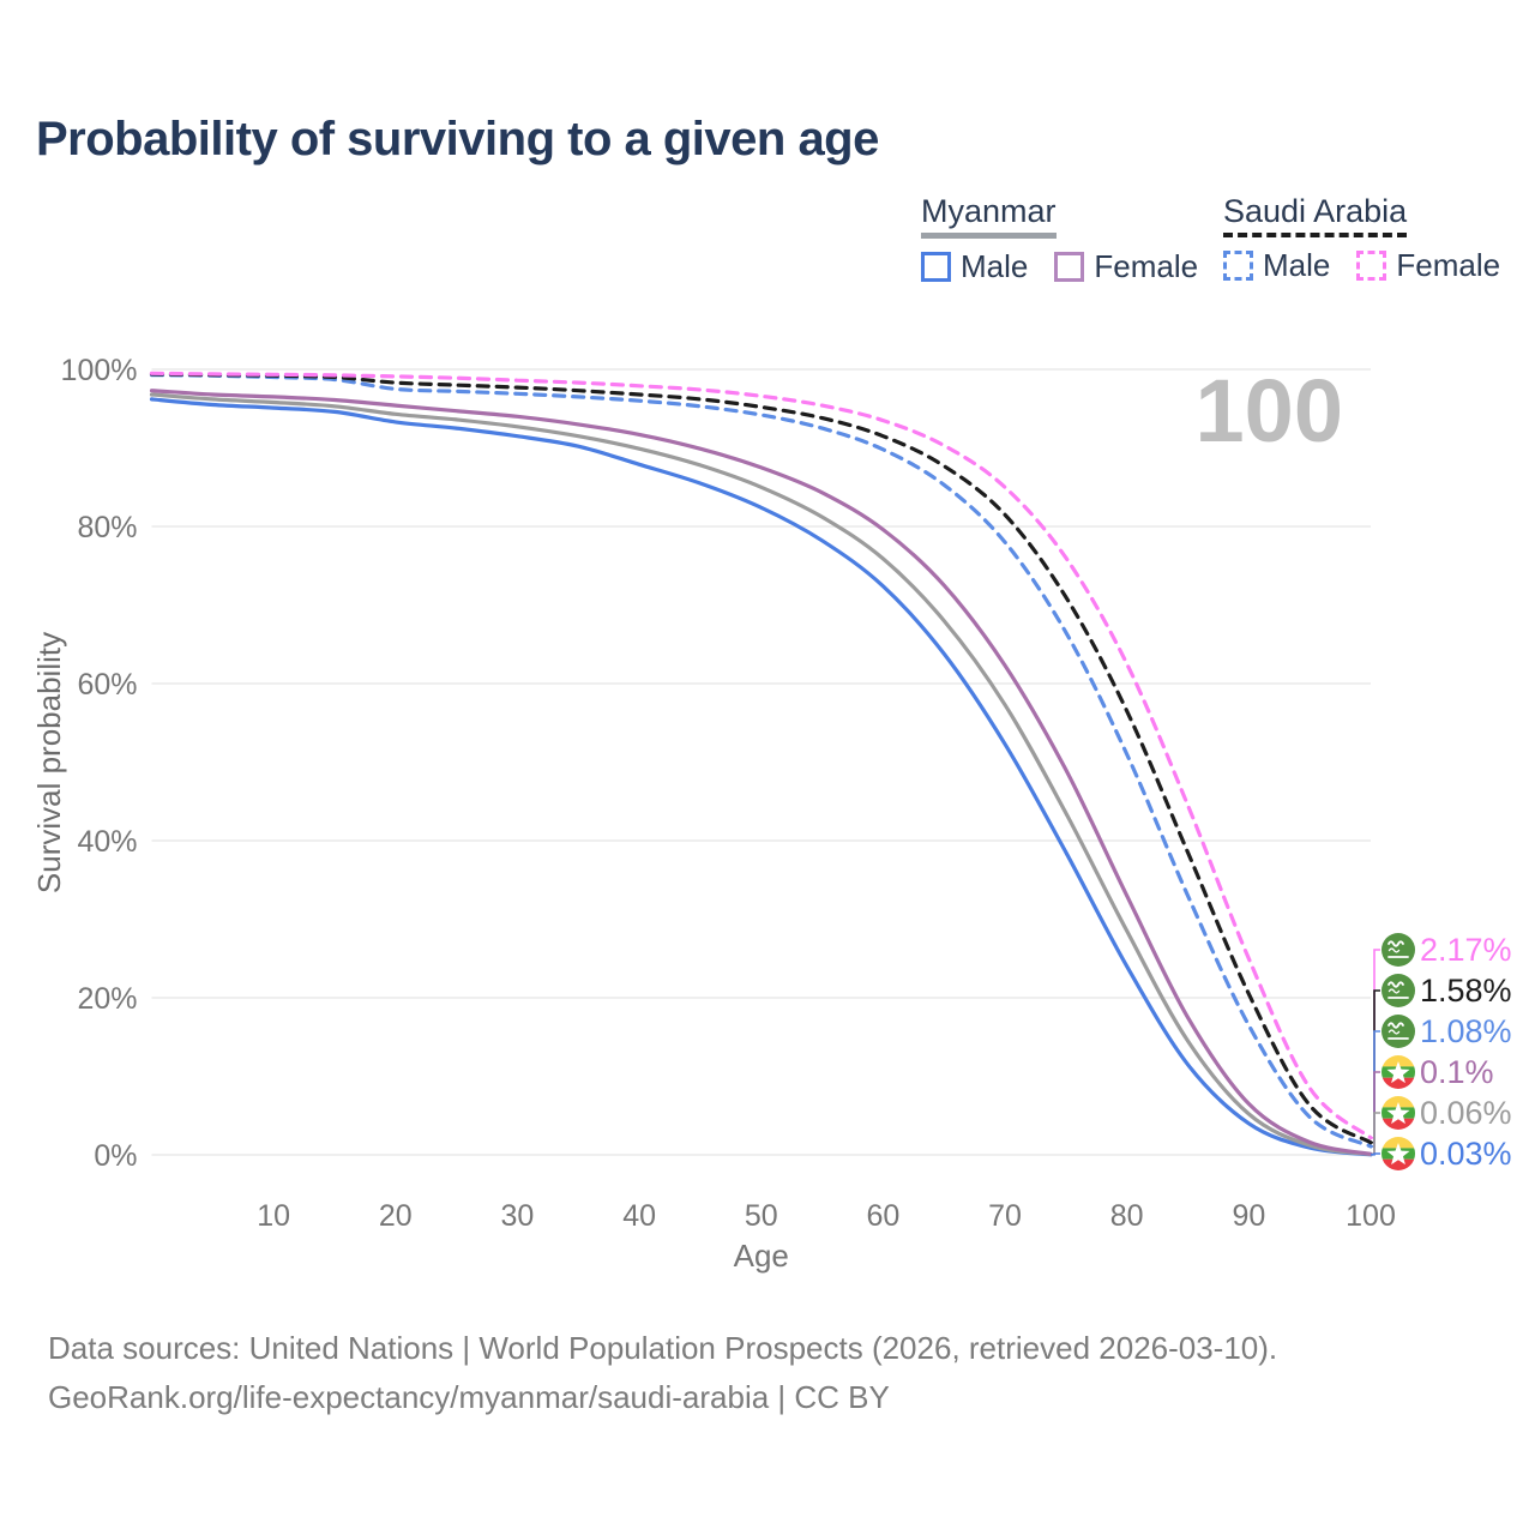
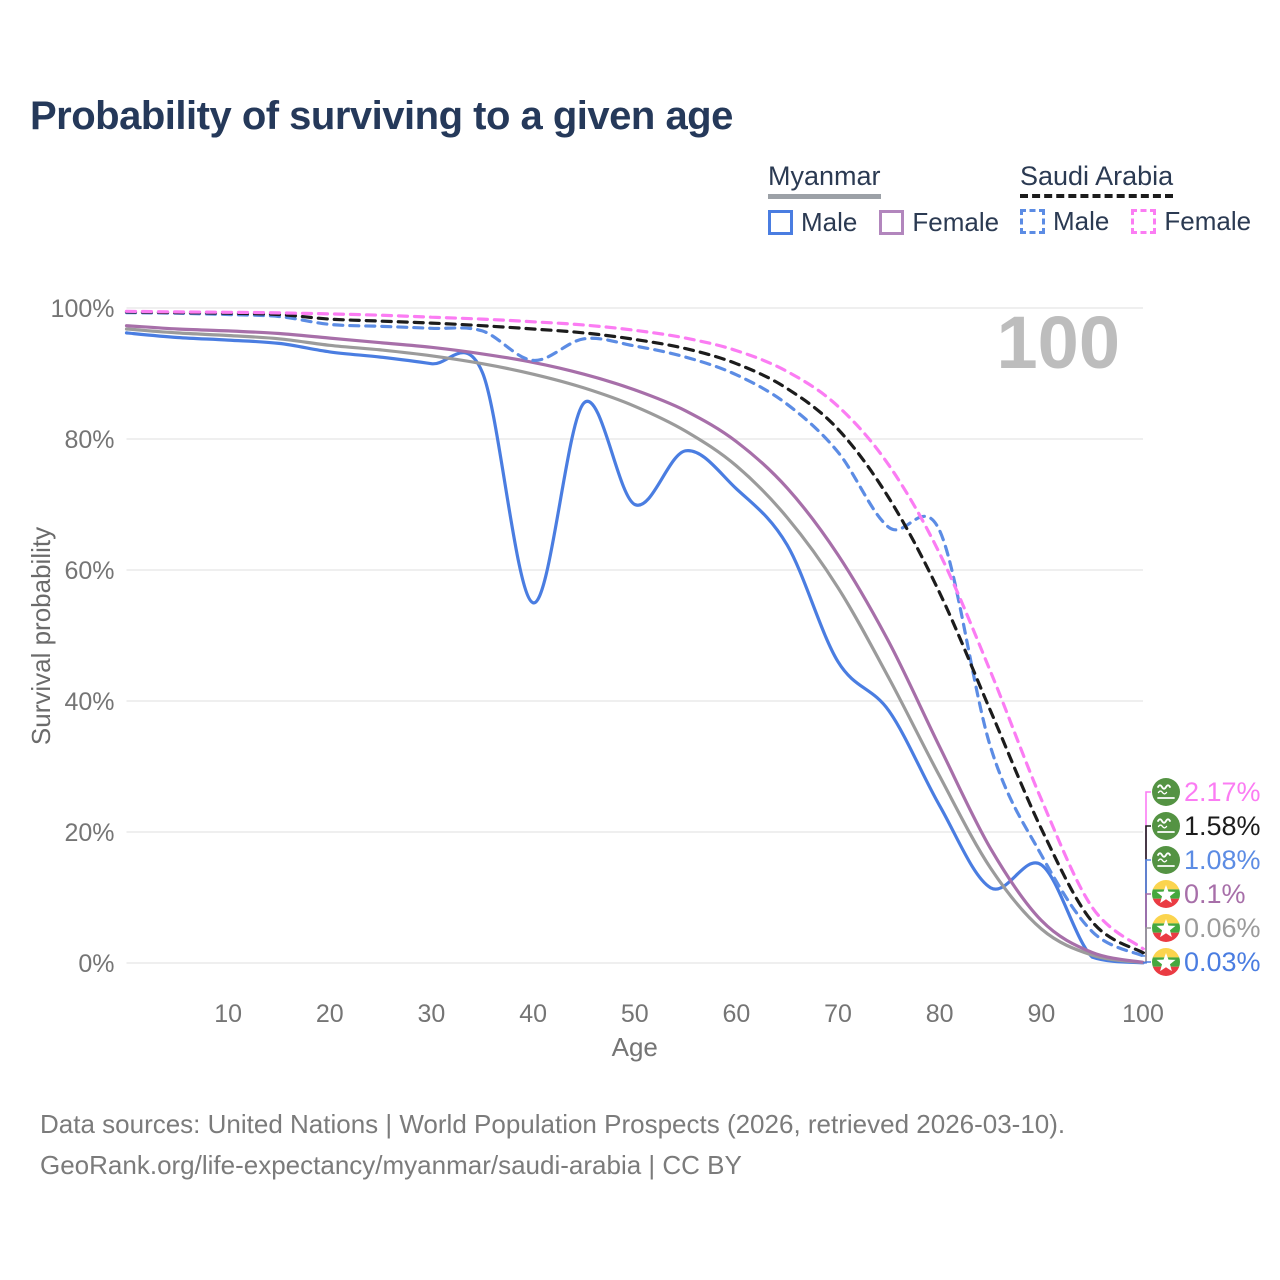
Myanmar Male/40: 88% -> 55%
Saudi Arabia Male/40: 96% -> 92%
Myanmar Male/50: 82% -> 70%
Myanmar Male/70: 52% -> 46%
Saudi Arabia Male/80: 51% -> 66%
Myanmar Male/90: 4% -> 15%
